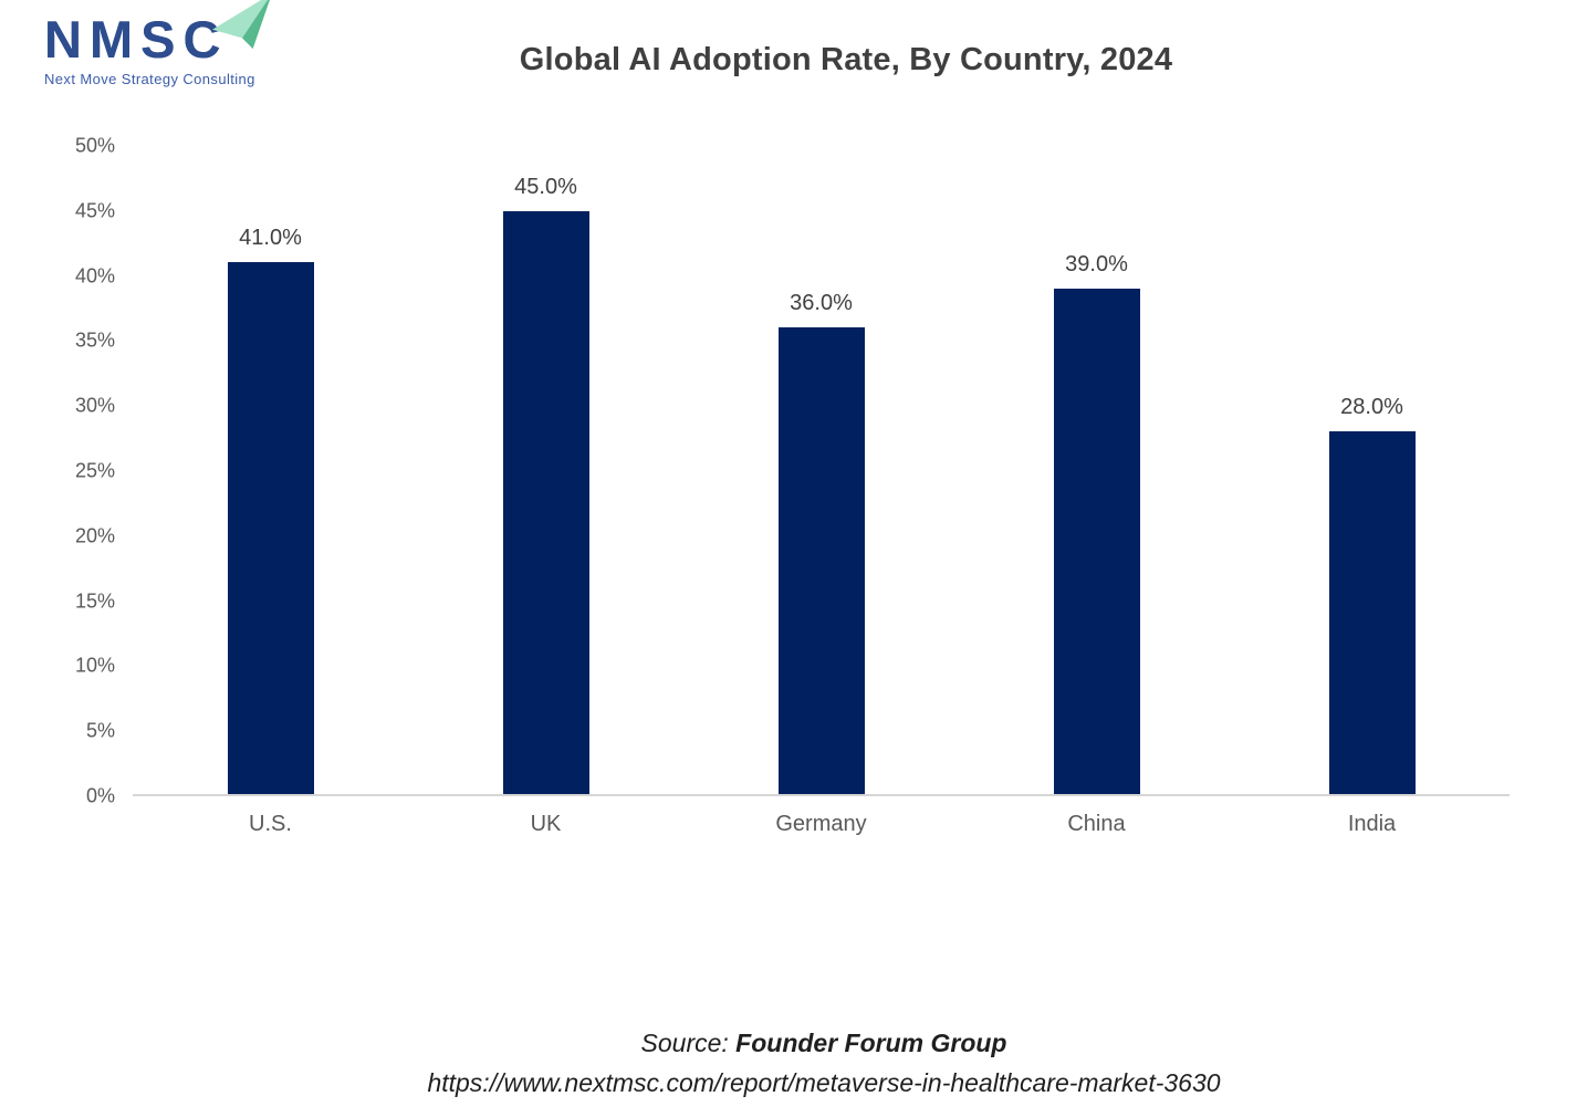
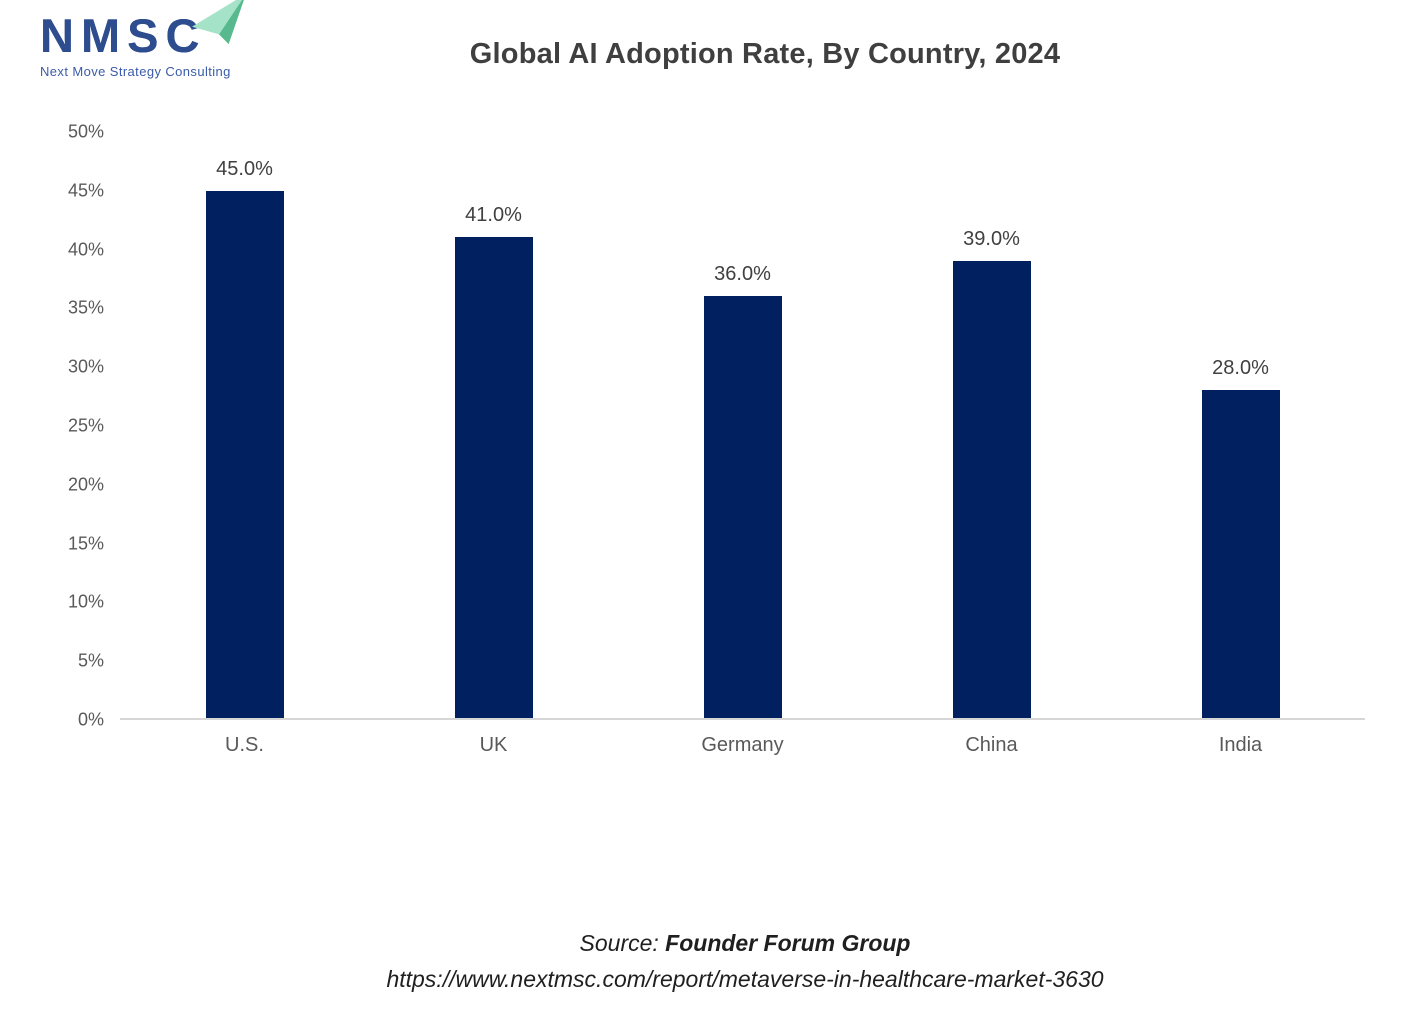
U.S.: 41.0% -> 45.0%
UK: 45.0% -> 41.0%
